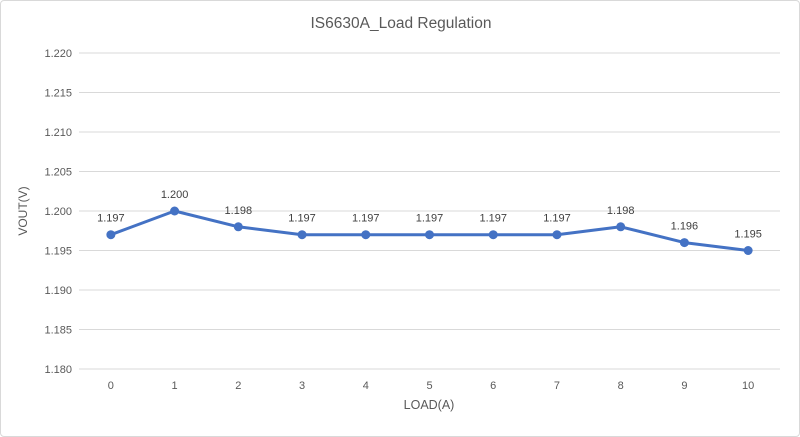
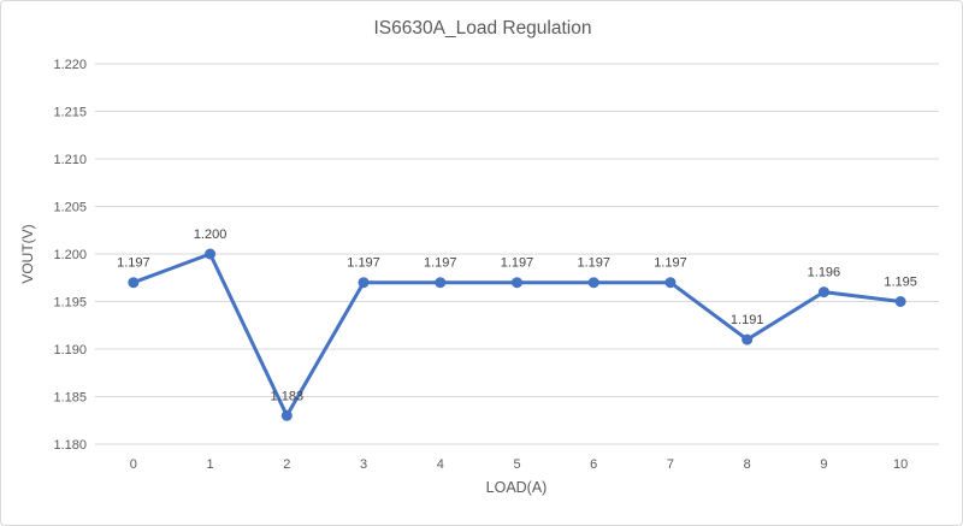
2: 1.198 -> 1.183
8: 1.198 -> 1.191
